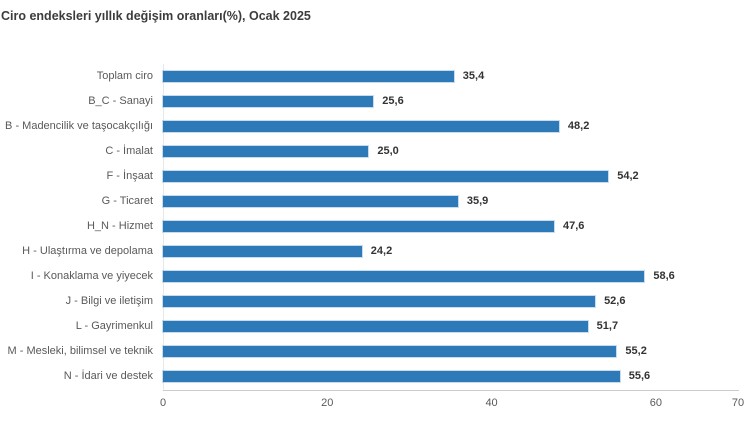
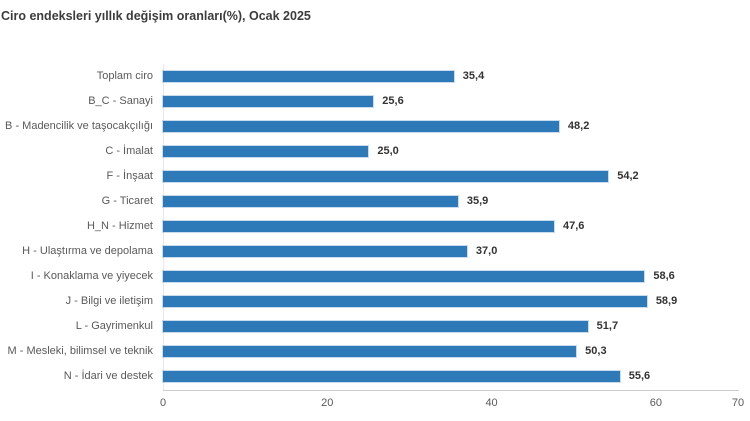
H - Ulaştırma ve depolama: 24,2 -> 37,0
J - Bilgi ve iletişim: 52,6 -> 58,9
M - Mesleki, bilimsel ve teknik: 55,2 -> 50,3
